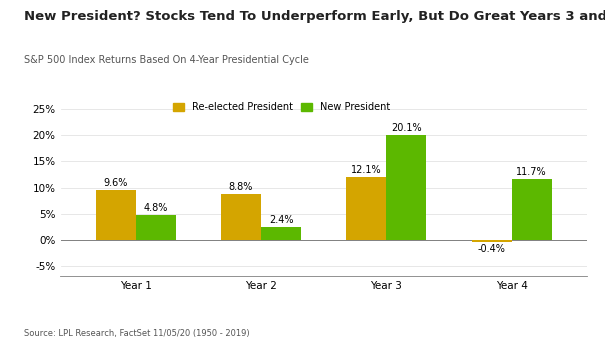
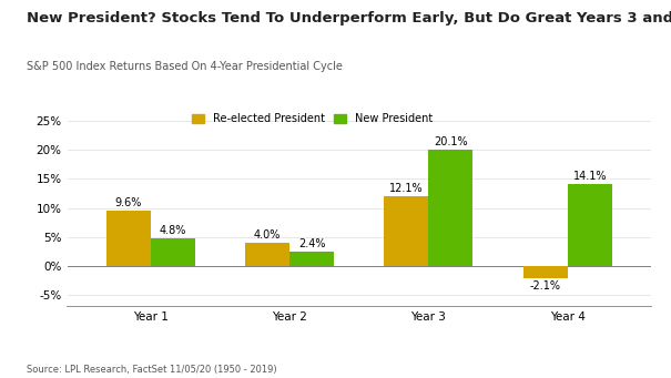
Re-elected President/Year 2: 8.8% -> 4.0%
Re-elected President/Year 4: -0.4% -> -2.1%
New President/Year 4: 11.7% -> 14.1%
